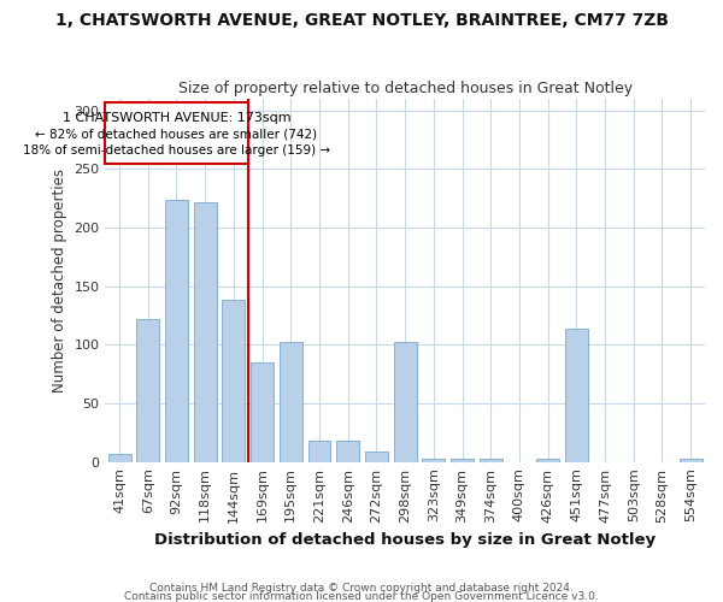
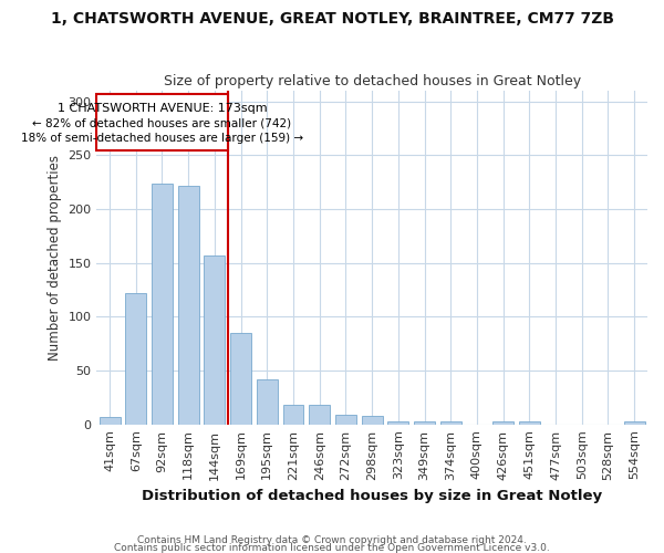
144sqm: 138 -> 157
195sqm: 102 -> 42
298sqm: 102 -> 8
451sqm: 114 -> 3
